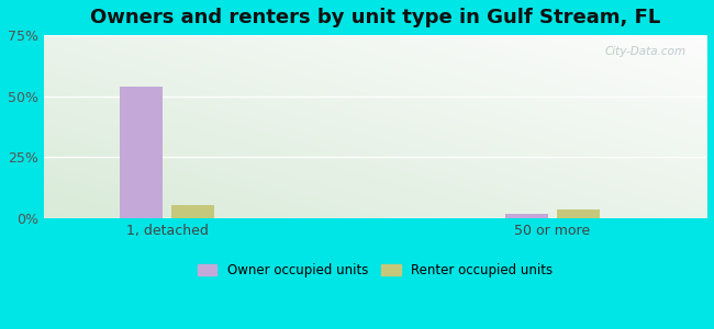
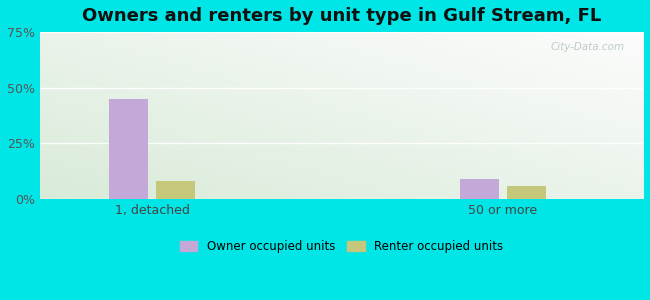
Owner occupied units/1, detached: 54% -> 45%
Renter occupied units/1, detached: 5.5% -> 8.0%
Owner occupied units/50 or more: 2% -> 9%
Renter occupied units/50 or more: 3.5% -> 6.0%
